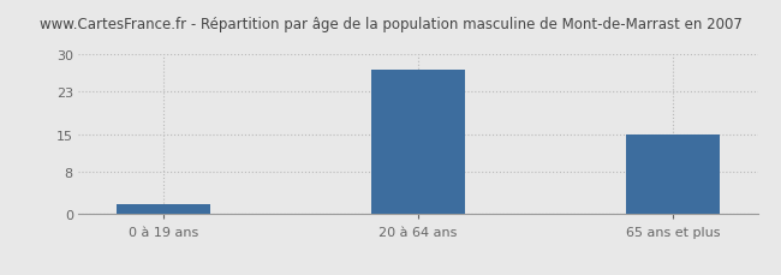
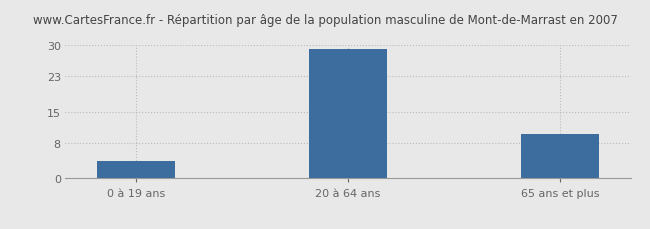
0 à 19 ans: 2 -> 4
20 à 64 ans: 27 -> 29
65 ans et plus: 15 -> 10
